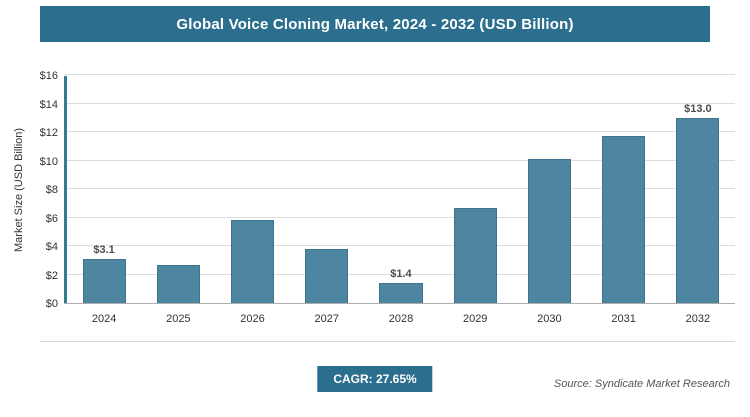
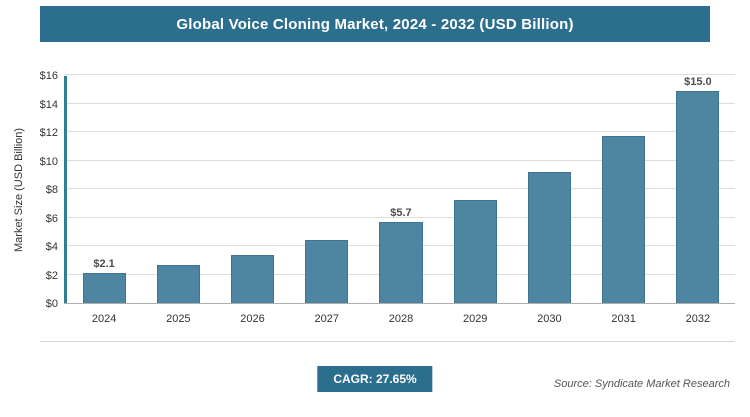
2024: $3.1 -> $2.1
2026: $5.8 -> $3.4
2027: $3.8 -> $4.4
2028: $1.4 -> $5.7
2029: $6.7 -> $7.2
2030: $10.1 -> $9.2
2032: $13.0 -> $15.0
